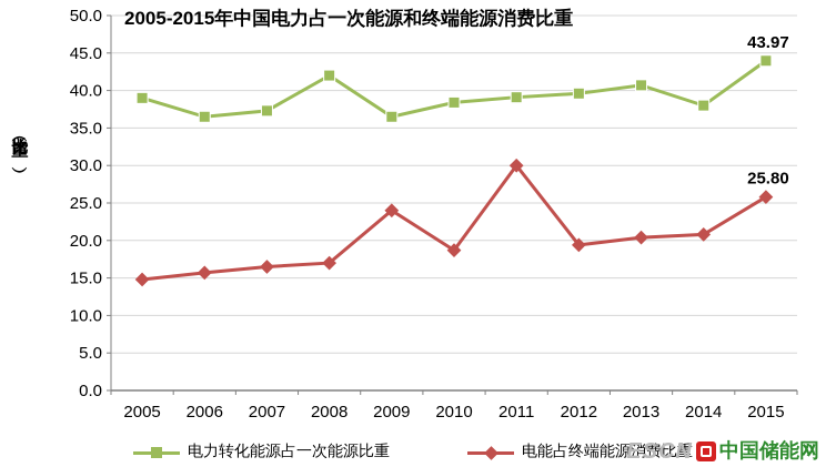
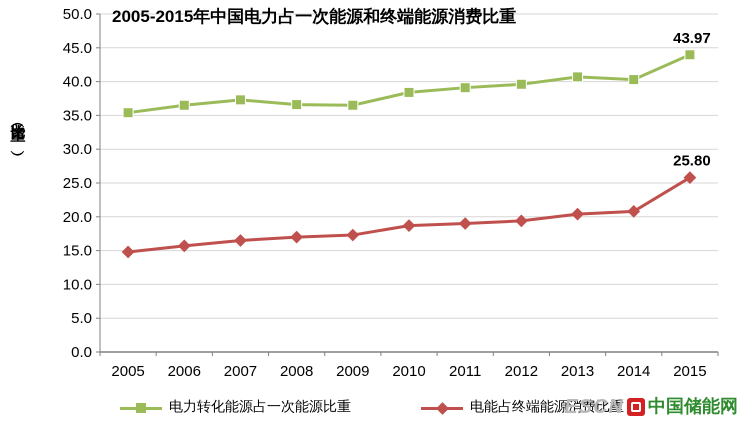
电力转化能源占一次能源比重/2005: 39 -> 35
电力转化能源占一次能源比重/2008: 42 -> 37
电能占终端能源消费比重/2009: 24 -> 17
电能占终端能源消费比重/2011: 30 -> 19
电力转化能源占一次能源比重/2014: 38 -> 40
